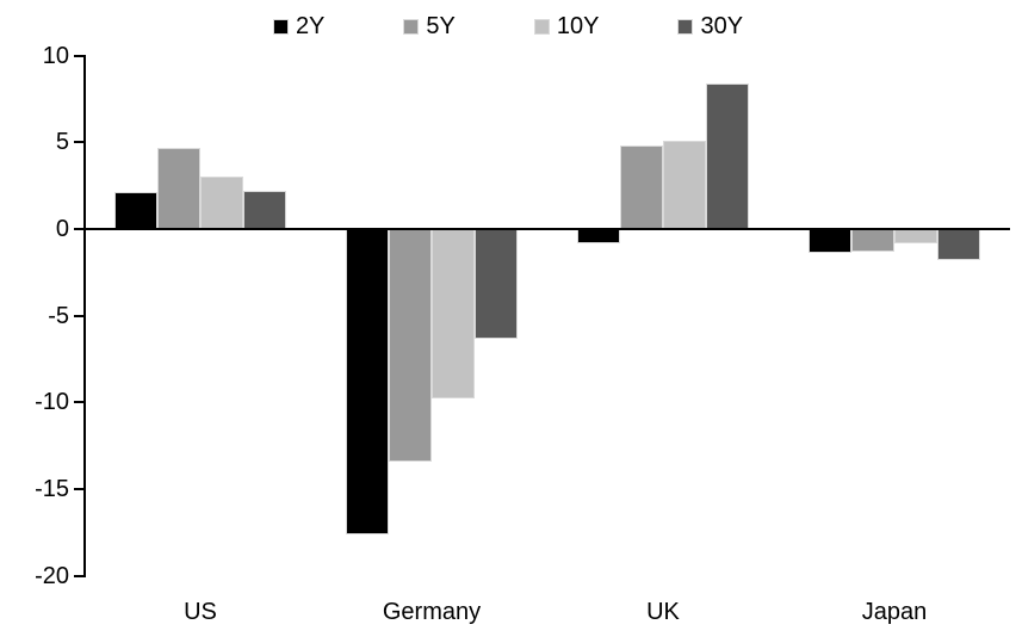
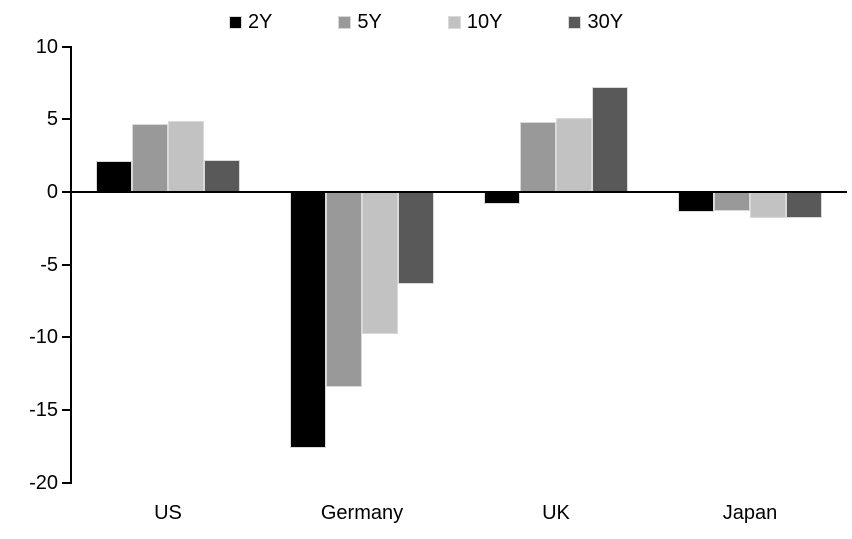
10Y/US: 3.0 -> 4.9
30Y/UK: 8.4 -> 7.2
10Y/Japan: -0.8 -> -1.8
